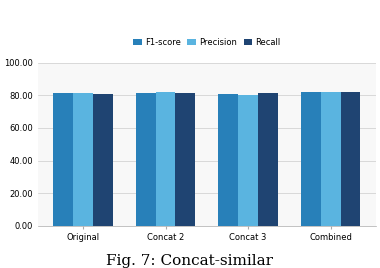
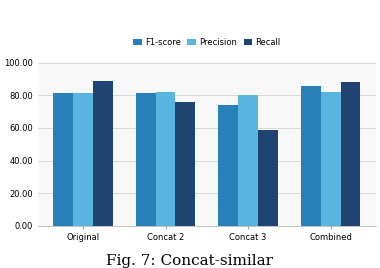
Recall/Original: 81 -> 89
Recall/Concat 2: 81 -> 76
F1-score/Concat 3: 81 -> 74
Recall/Concat 3: 82 -> 59
F1-score/Combined: 82 -> 86
Recall/Combined: 82 -> 88
